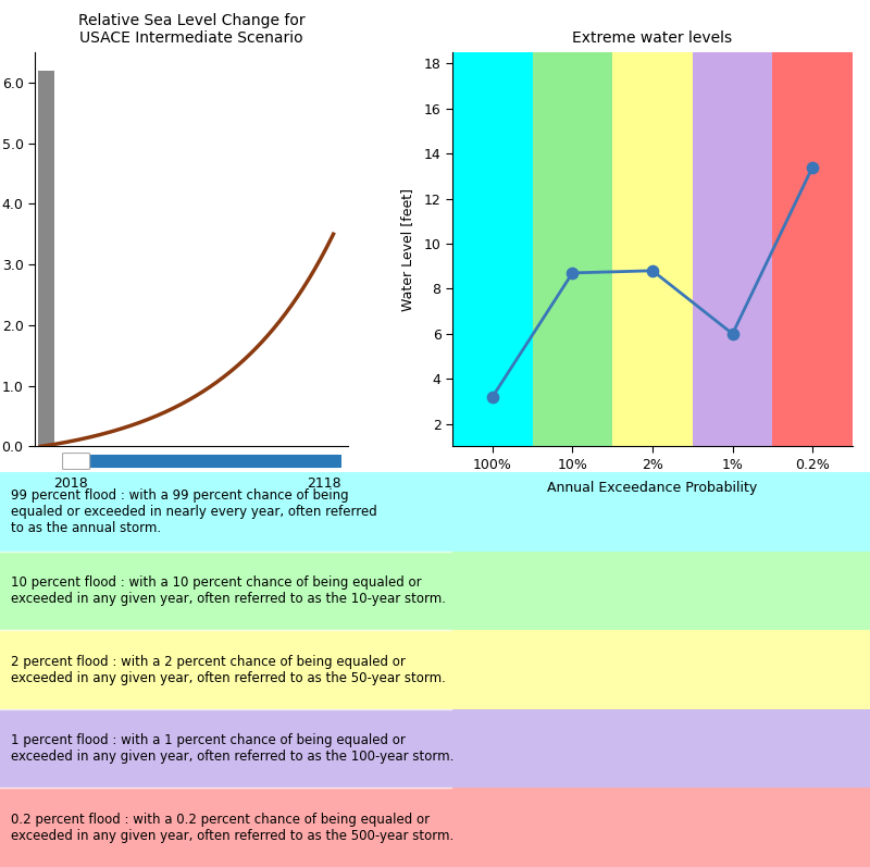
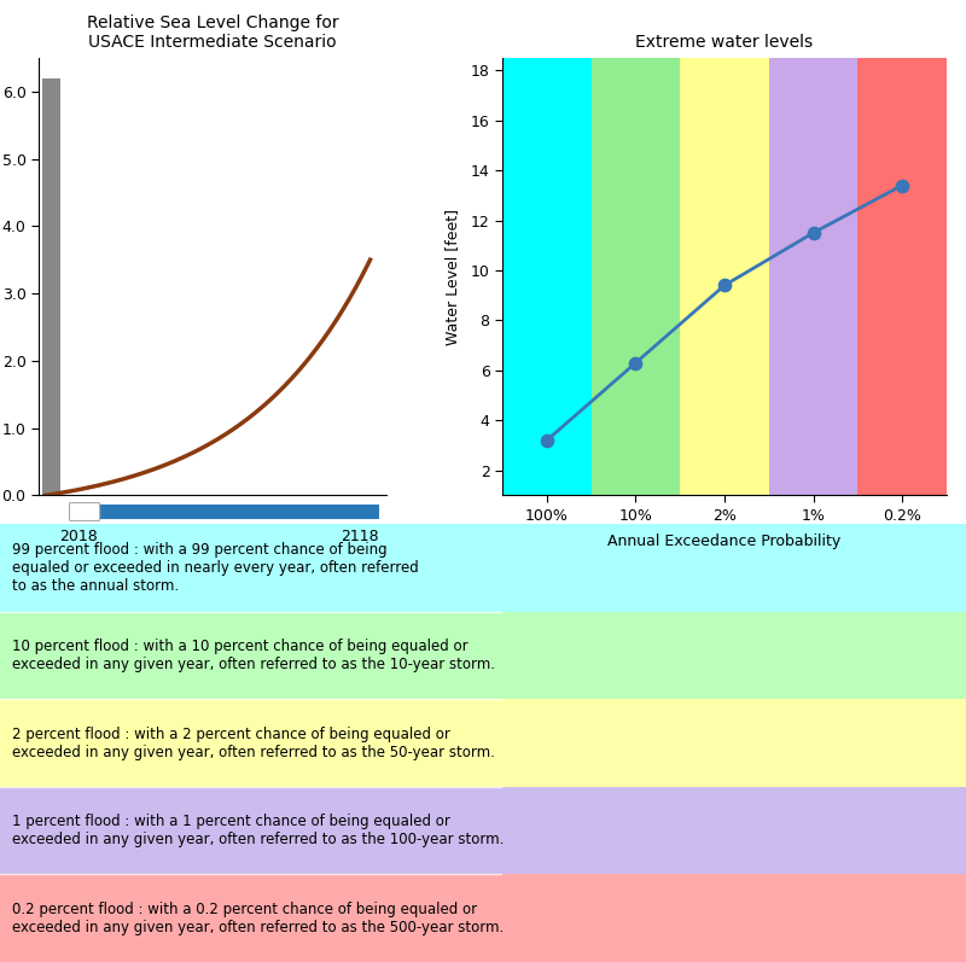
Extreme water levels/10%: 8.7 -> 6.3
Extreme water levels/2%: 8.8 -> 9.4
Extreme water levels/1%: 6.0 -> 11.5
